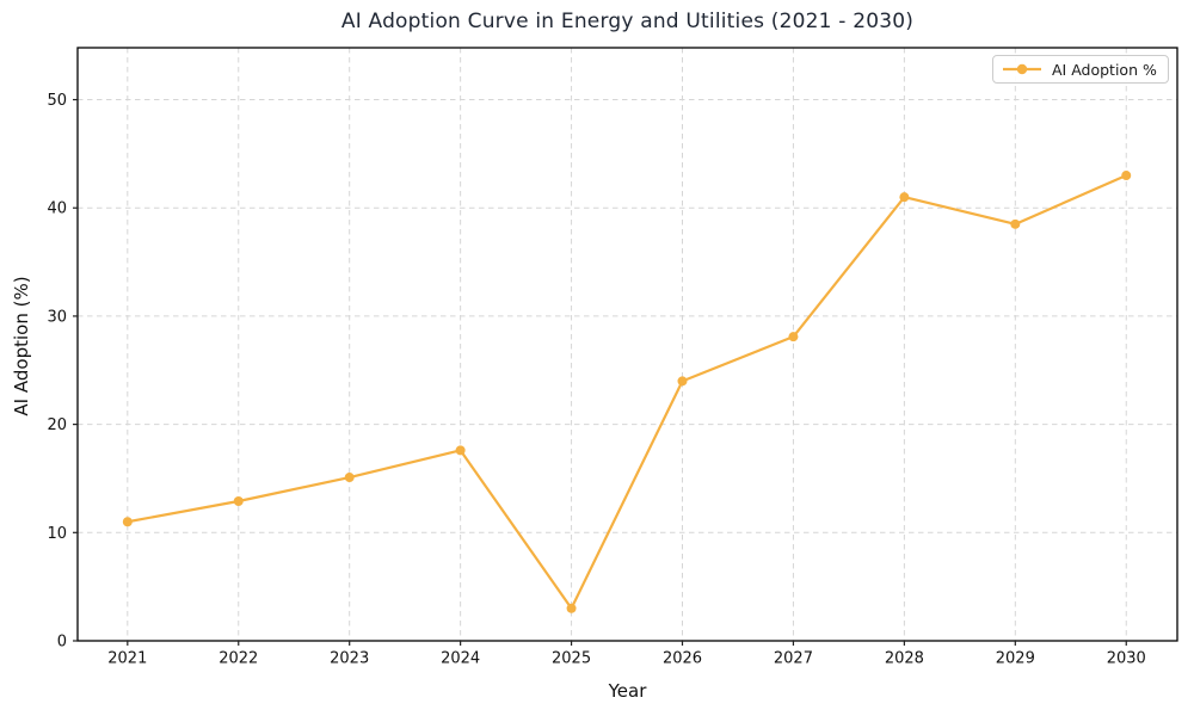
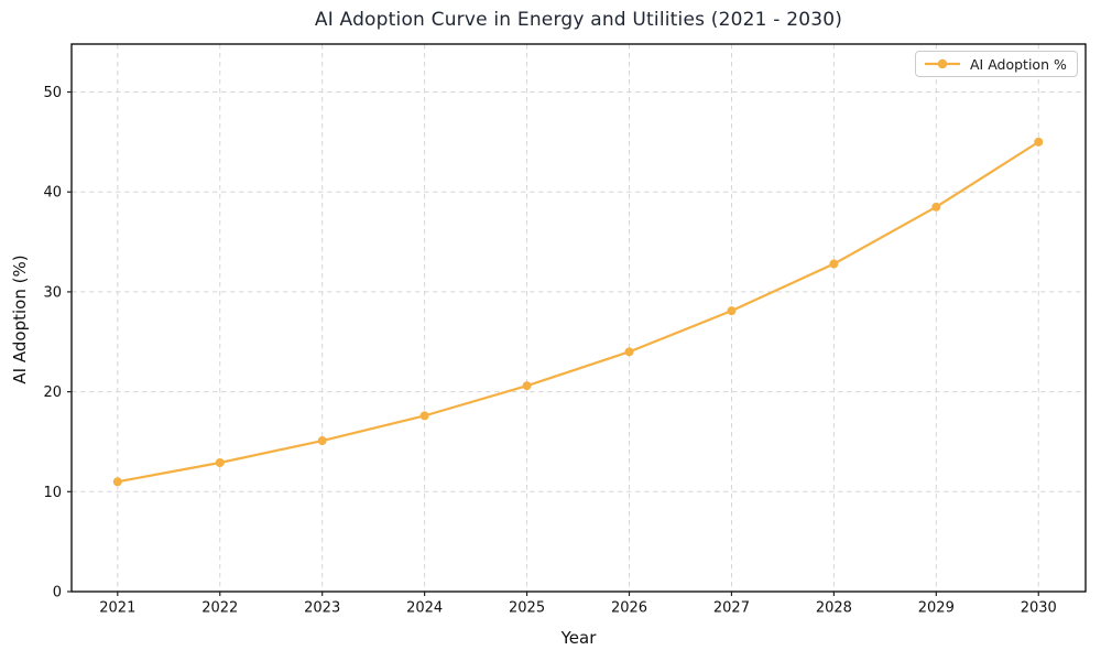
2025: 3 -> 21
2028: 41 -> 33
2030: 43 -> 45
